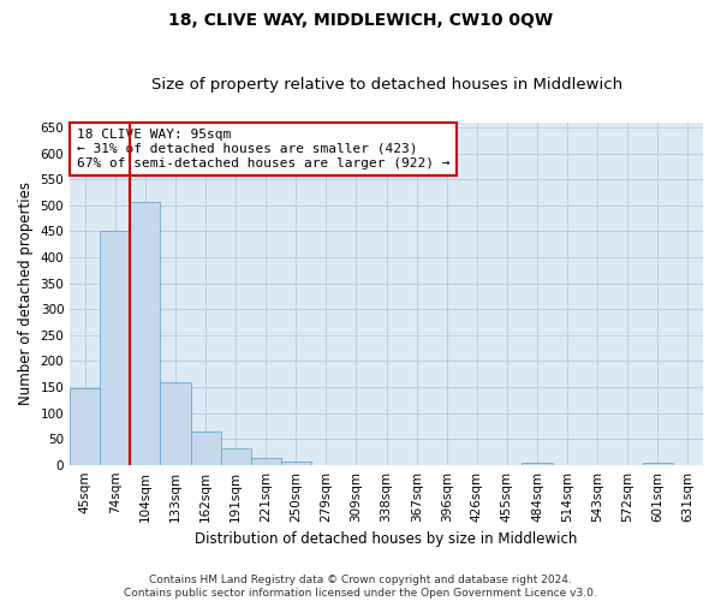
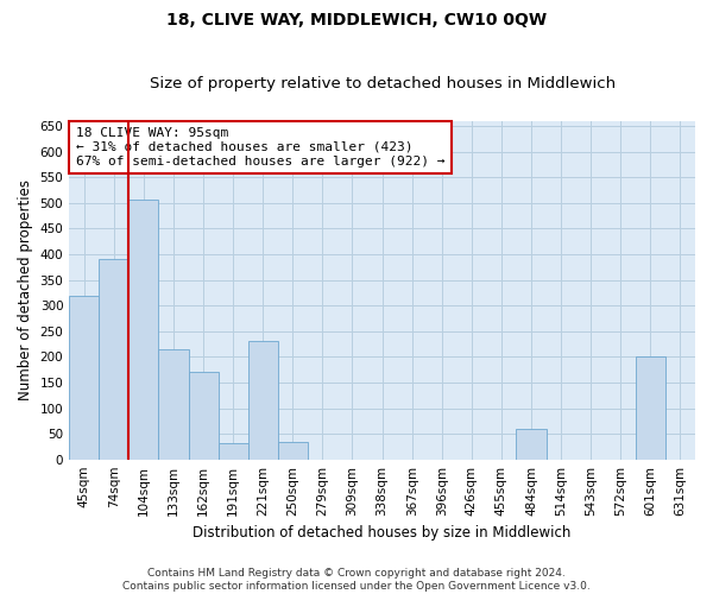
45sqm: 148 -> 320
74sqm: 450 -> 390
133sqm: 158 -> 215
162sqm: 65 -> 170
221sqm: 13 -> 230
250sqm: 6 -> 35
484sqm: 5 -> 60
601sqm: 4 -> 200
